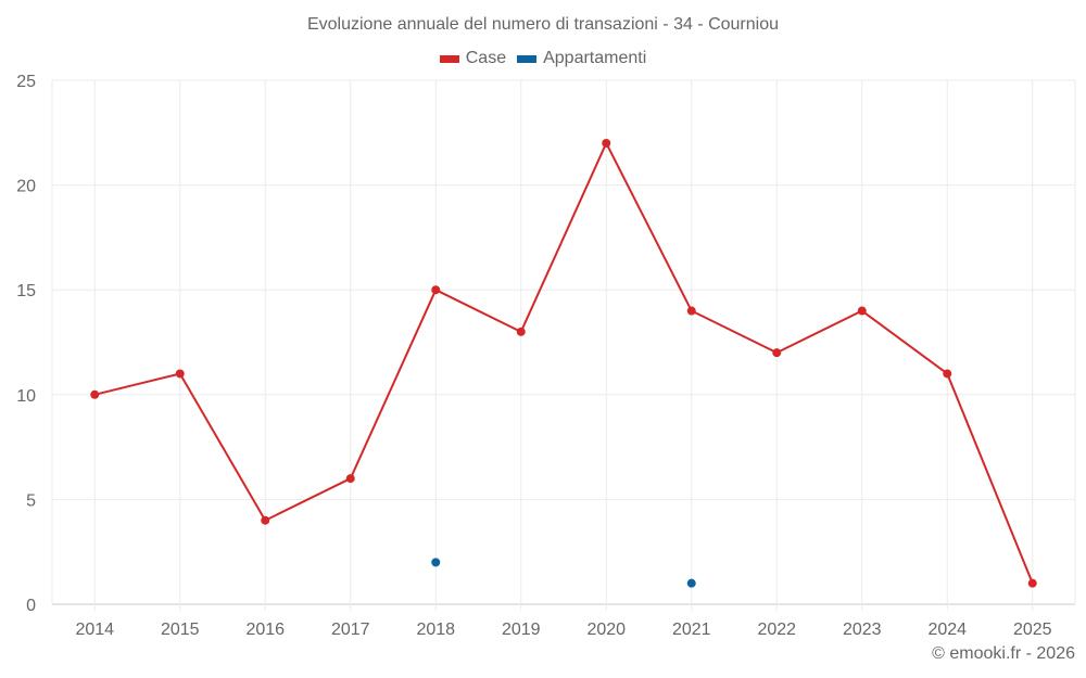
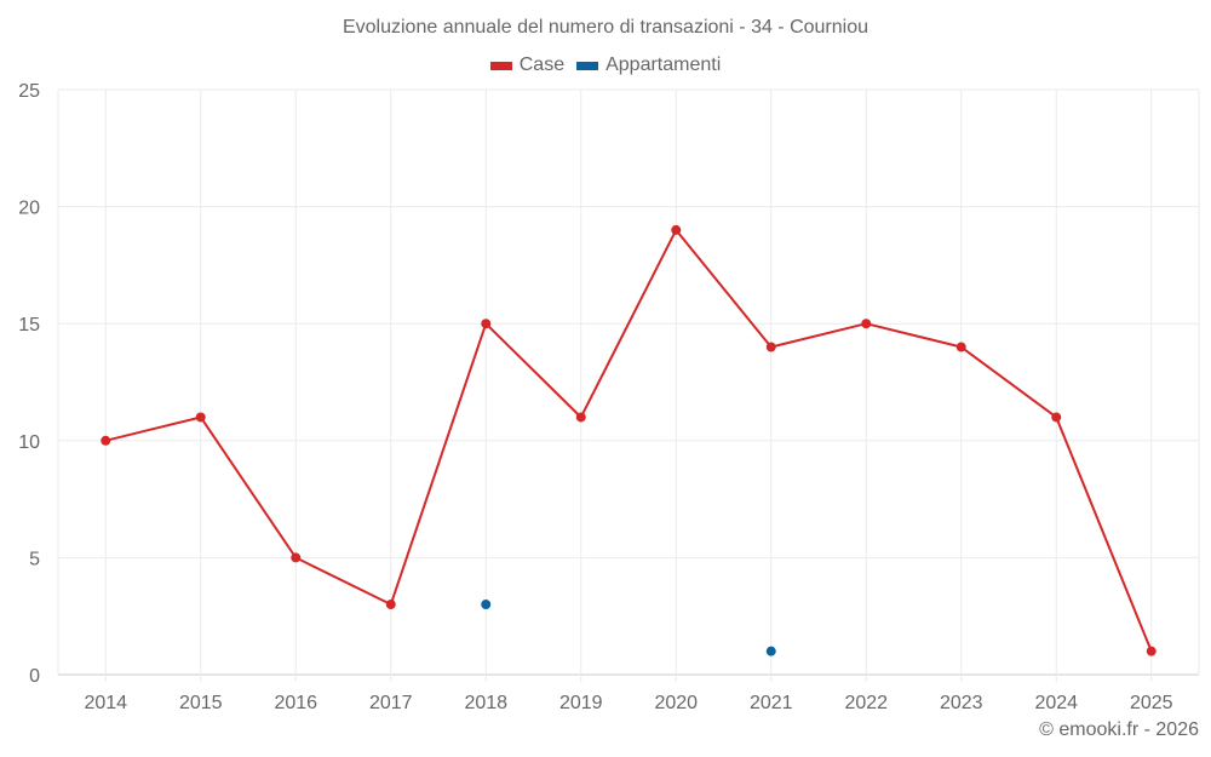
Case/2016: 4 -> 5
Case/2017: 6 -> 3
Appartamenti/2018: 2 -> 3
Case/2019: 13 -> 11
Case/2020: 22 -> 19
Case/2022: 12 -> 15
